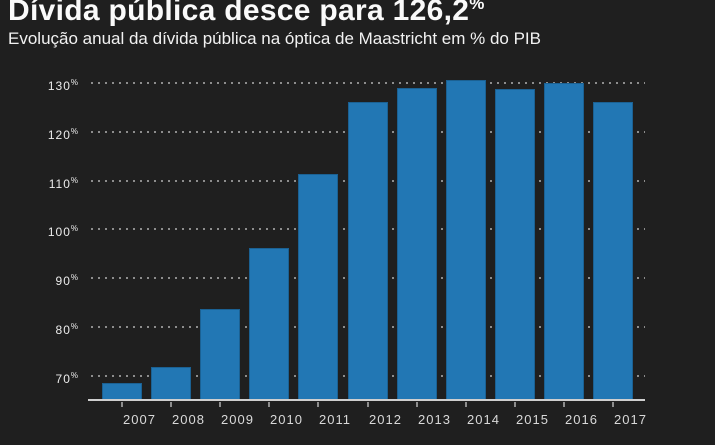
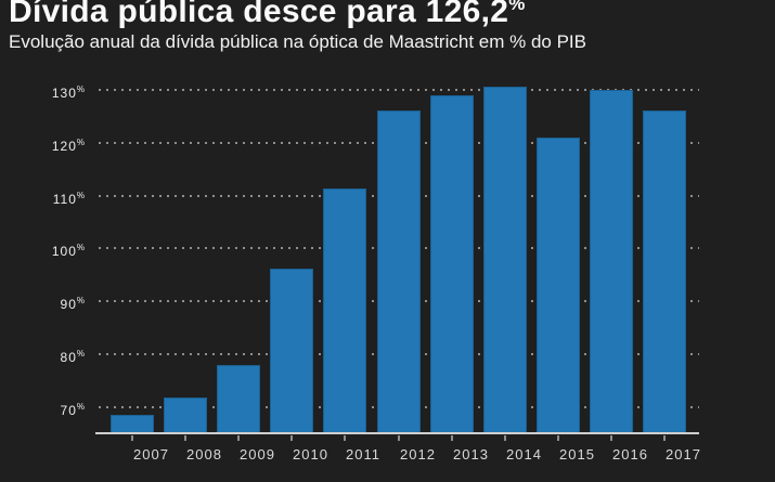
2009: 84 -> 78
2015: 129 -> 121
